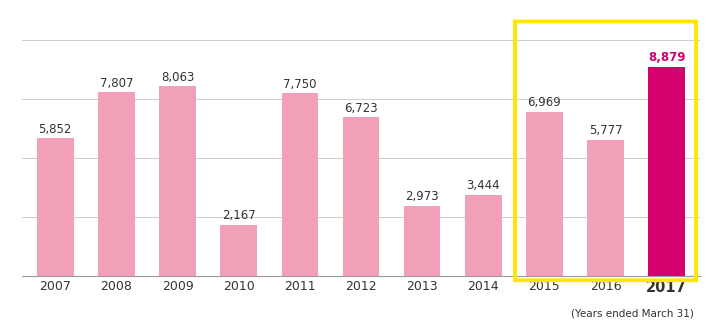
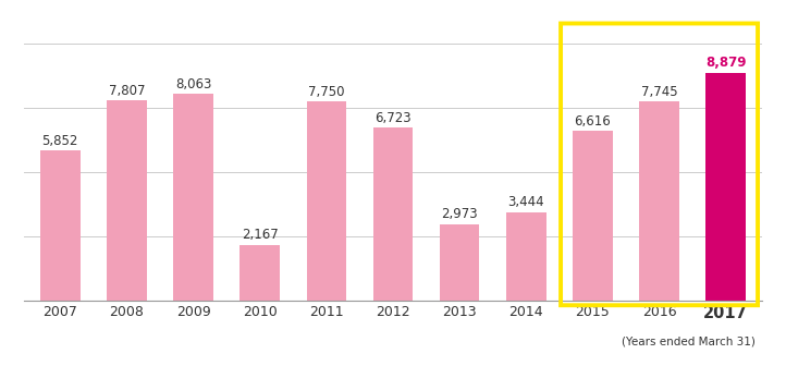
2015: 6,969 -> 6,616
2016: 5,777 -> 7,745
